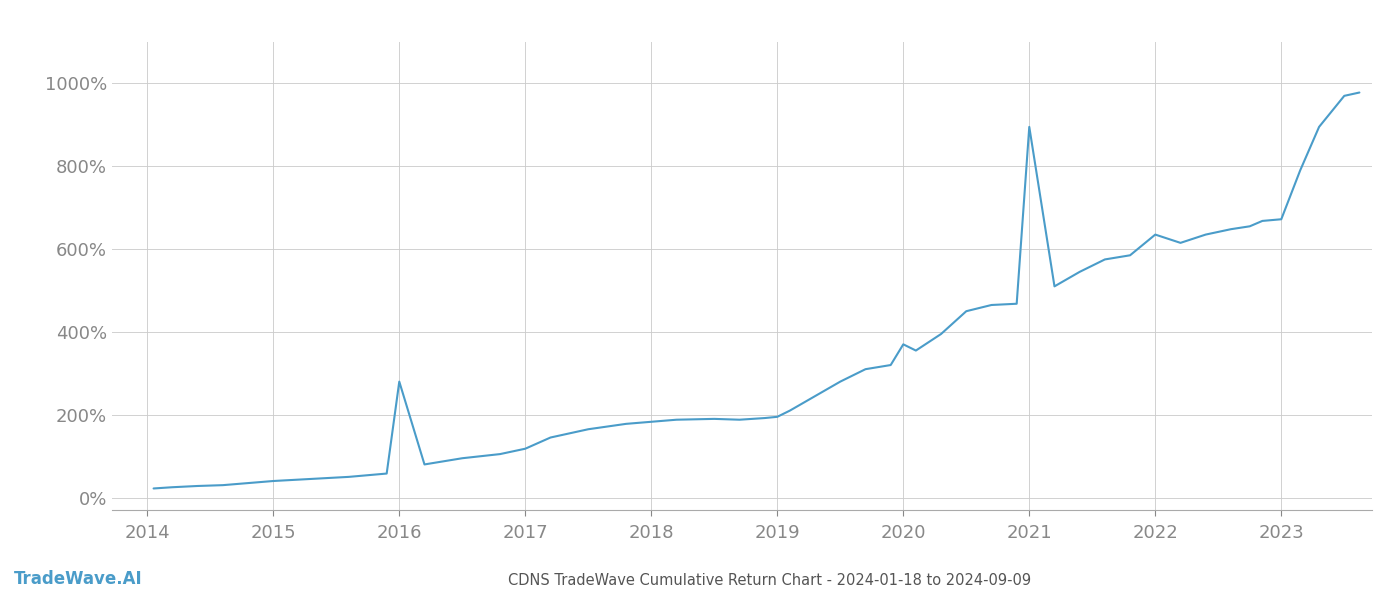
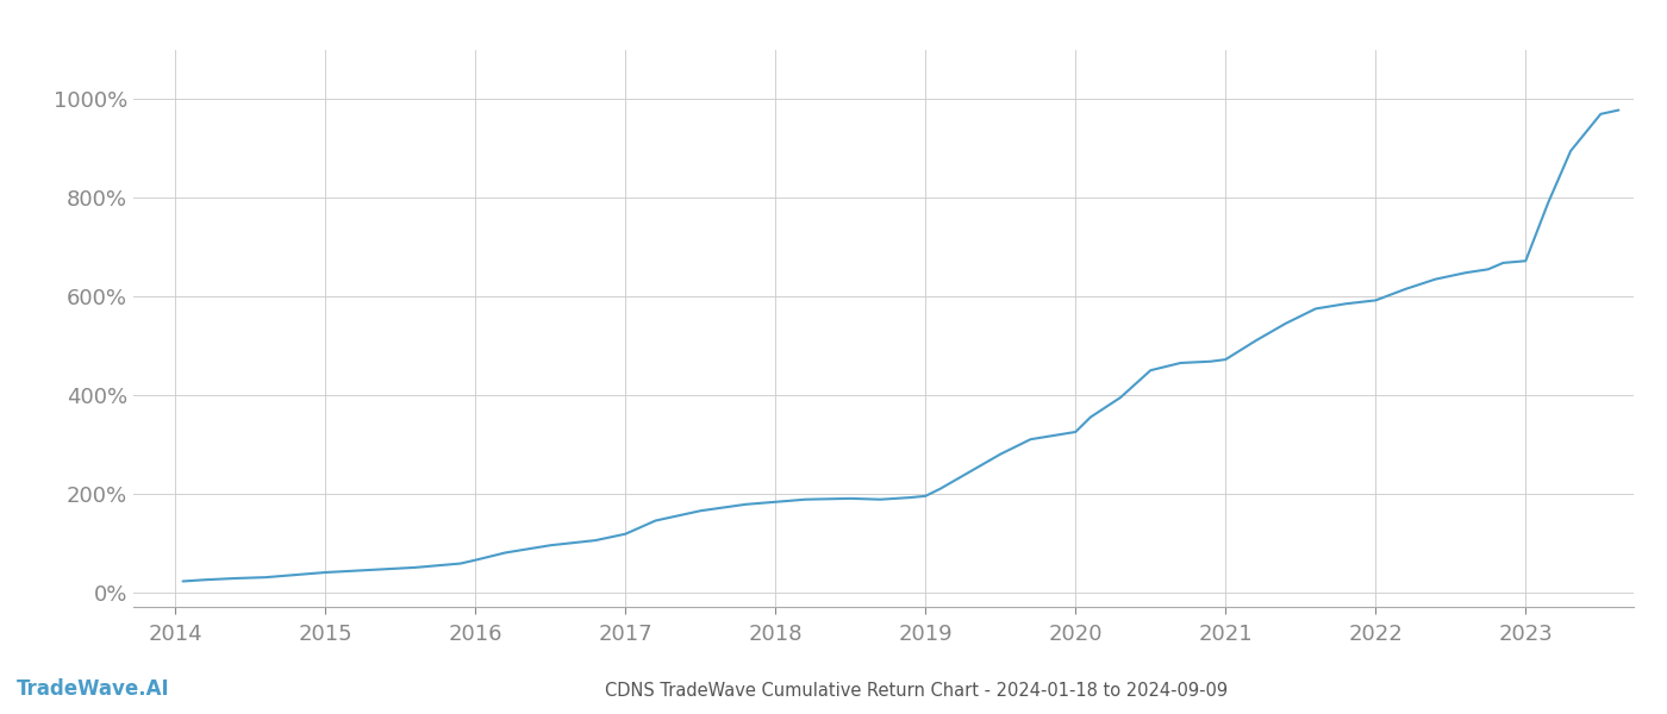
2016: 280% -> 65%
2020: 370% -> 325%
2021: 895% -> 472%
2022: 635% -> 592%
